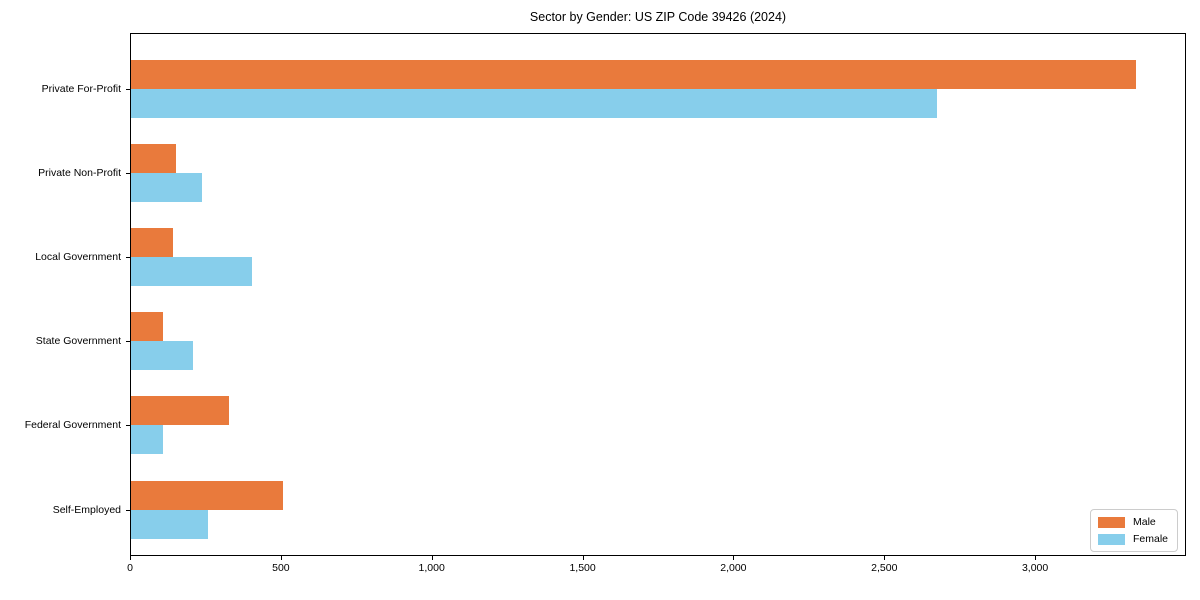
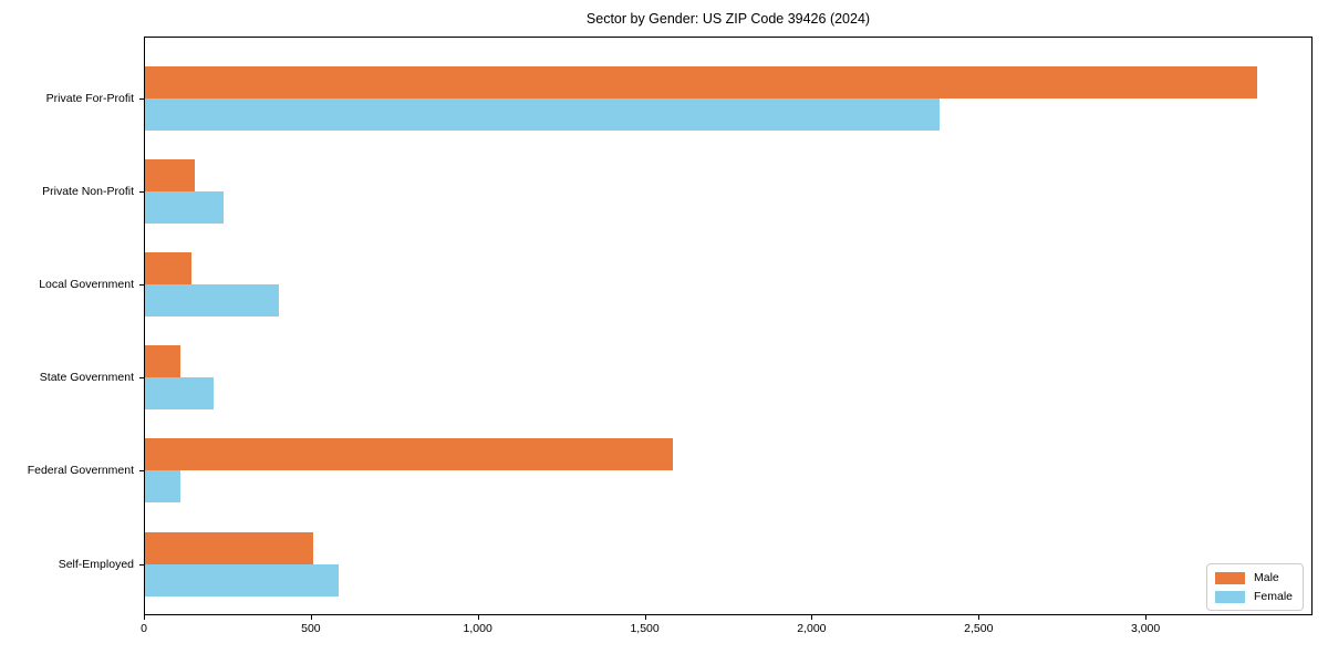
Female/Private For-Profit: 2670 -> 2380
Male/Federal Government: 320 -> 1580
Female/Self-Employed: 260 -> 580
